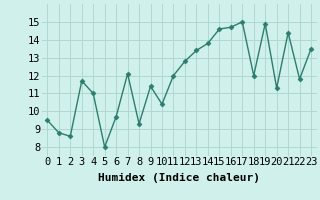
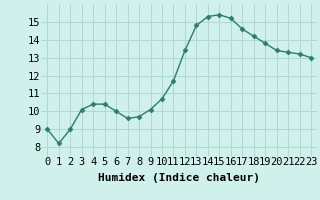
0: 9.5 -> 9.0
1: 8.8 -> 8.2
2: 8.6 -> 9.0
3: 11.7 -> 10.1
4: 11.0 -> 10.4
5: 8.0 -> 10.4
6: 9.7 -> 10.0
7: 12.1 -> 9.6
8: 9.3 -> 9.7
9: 11.4 -> 10.1
10: 10.4 -> 10.7
11: 12.0 -> 11.7
12: 12.8 -> 13.4
13: 13.4 -> 14.8
14: 13.8 -> 15.3
15: 14.6 -> 15.4
16: 14.7 -> 15.2
17: 15.0 -> 14.6
18: 12.0 -> 14.2
19: 14.9 -> 13.8
20: 11.3 -> 13.4
21: 14.4 -> 13.3
22: 11.8 -> 13.2
23: 13.5 -> 13.0
